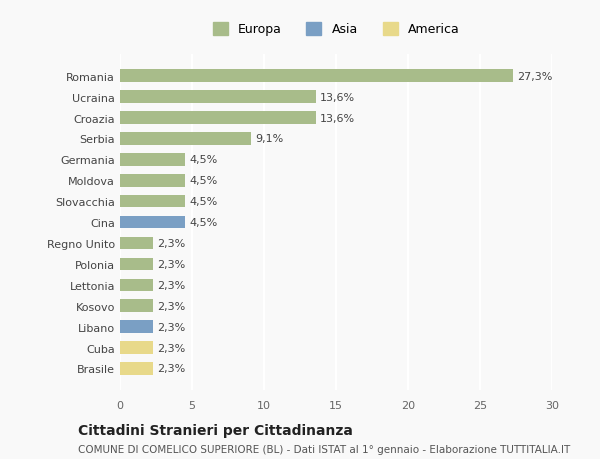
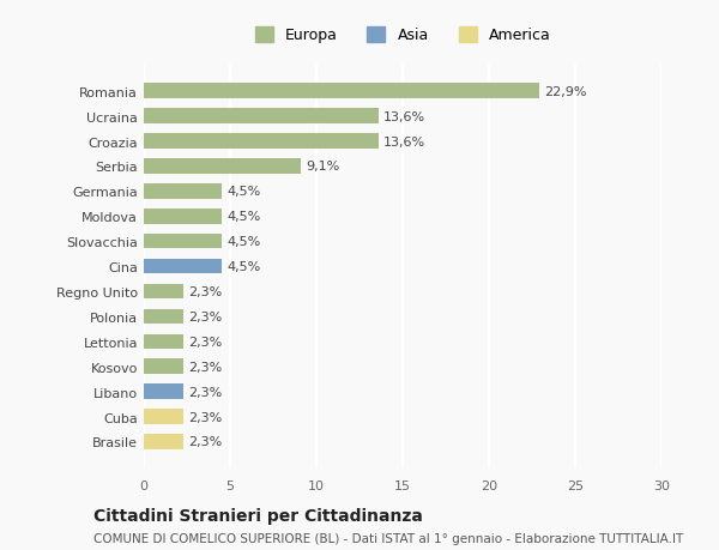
Romania: 27,3% -> 22,9%
